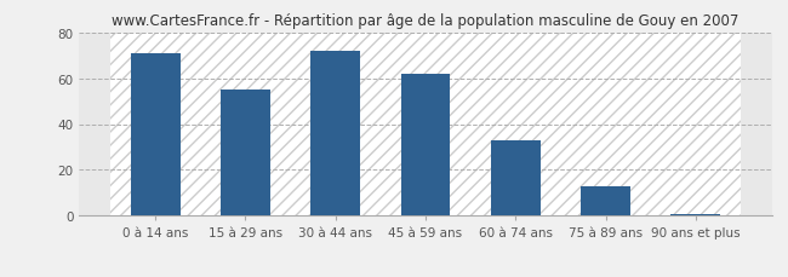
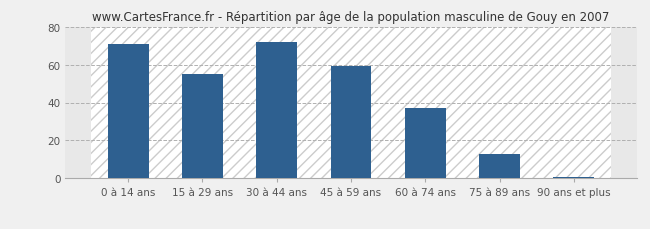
45 à 59 ans: 62 -> 59
60 à 74 ans: 33 -> 37
